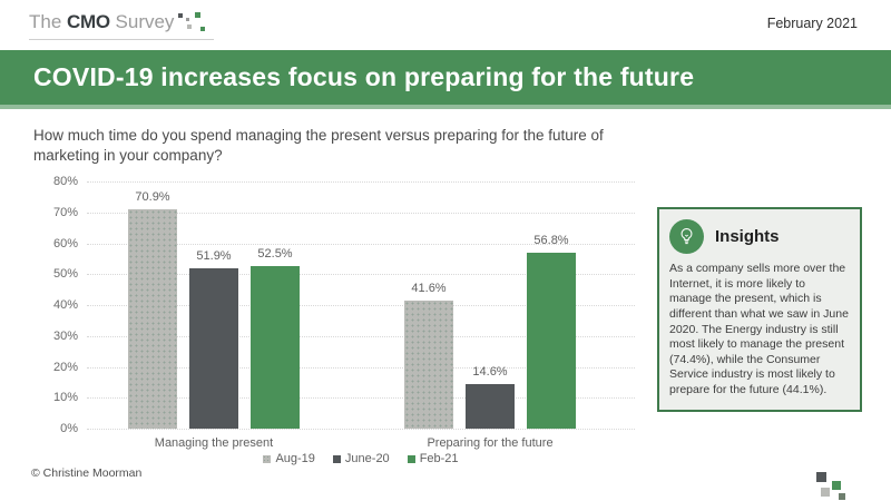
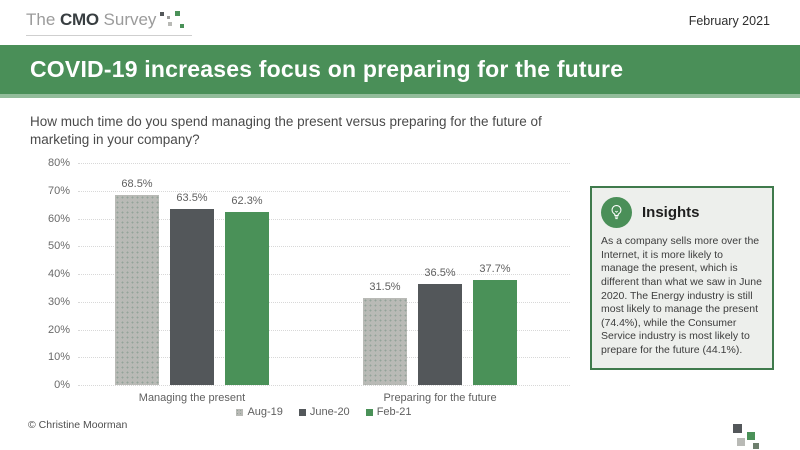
Aug-19/Managing the present: 70.9% -> 68.5%
June-20/Managing the present: 51.9% -> 63.5%
Feb-21/Managing the present: 52.5% -> 62.3%
Aug-19/Preparing for the future: 41.6% -> 31.5%
June-20/Preparing for the future: 14.6% -> 36.5%
Feb-21/Preparing for the future: 56.8% -> 37.7%
